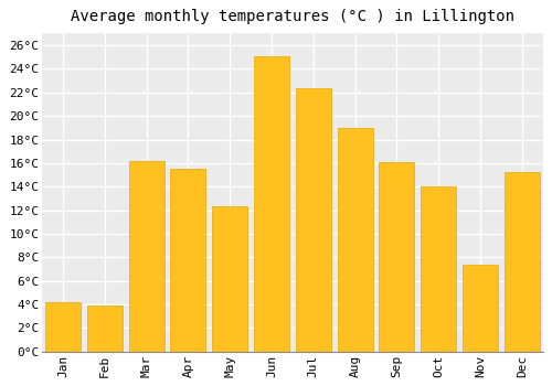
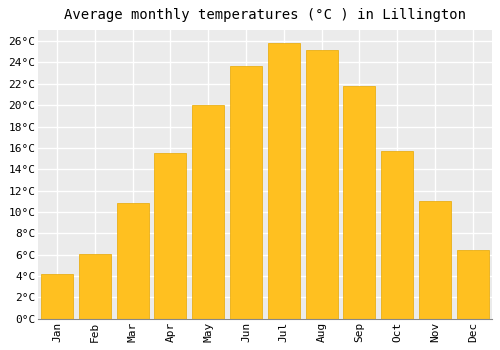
Feb: 3.9°C -> 6.1°C
Mar: 16.2°C -> 10.8°C
May: 12.3°C -> 20.0°C
Jun: 25.1°C -> 23.7°C
Jul: 22.4°C -> 25.8°C
Aug: 19.0°C -> 25.2°C
Sep: 16.1°C -> 21.8°C
Oct: 14.0°C -> 15.7°C
Nov: 7.4°C -> 11.0°C
Dec: 15.2°C -> 6.4°C
